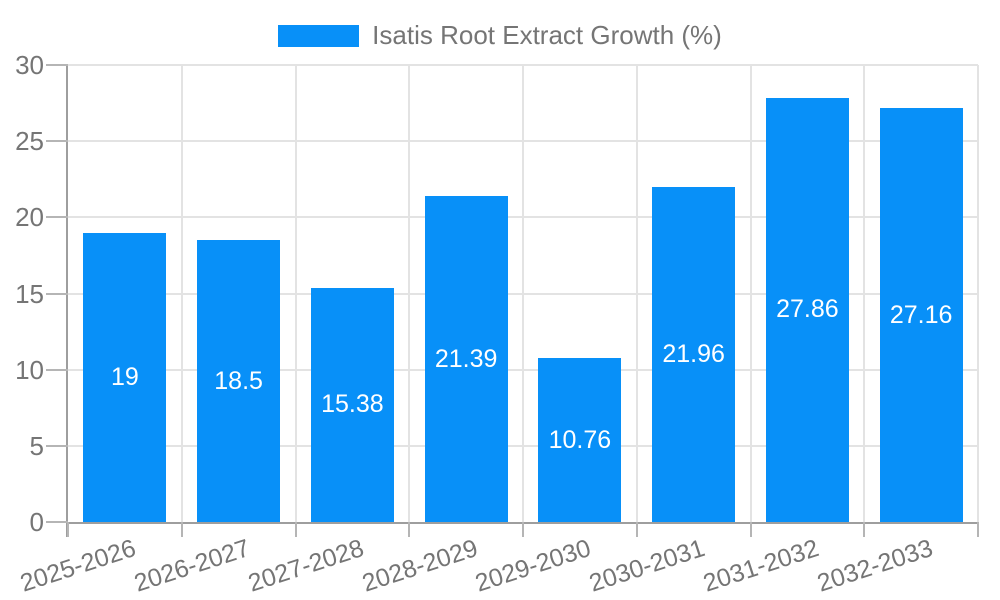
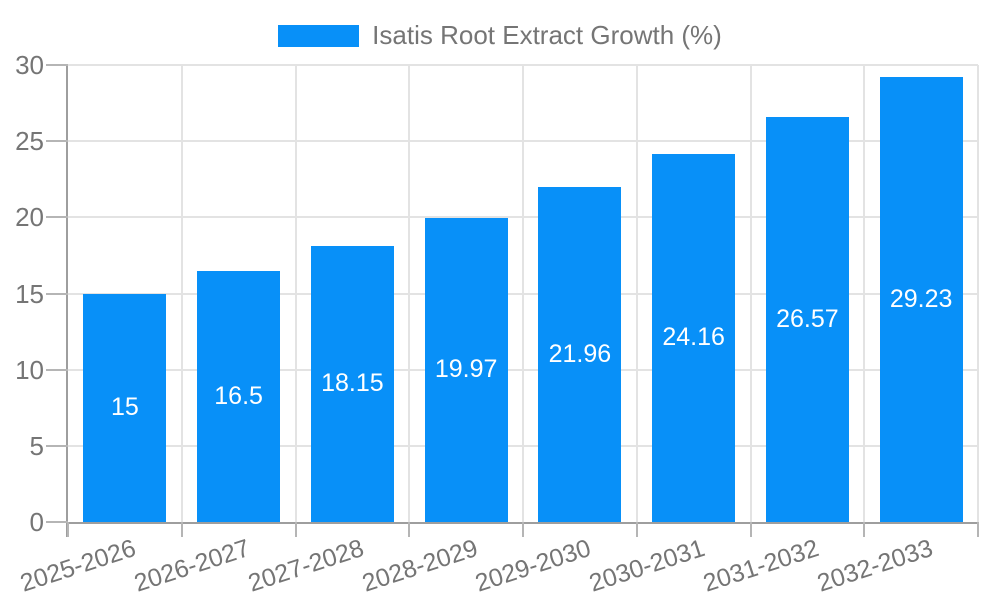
2025-2026: 19 -> 15
2026-2027: 18.5 -> 16.5
2027-2028: 15.38 -> 18.15
2028-2029: 21.39 -> 19.97
2029-2030: 10.76 -> 21.96
2030-2031: 21.96 -> 24.16
2031-2032: 27.86 -> 26.57
2032-2033: 27.16 -> 29.23
